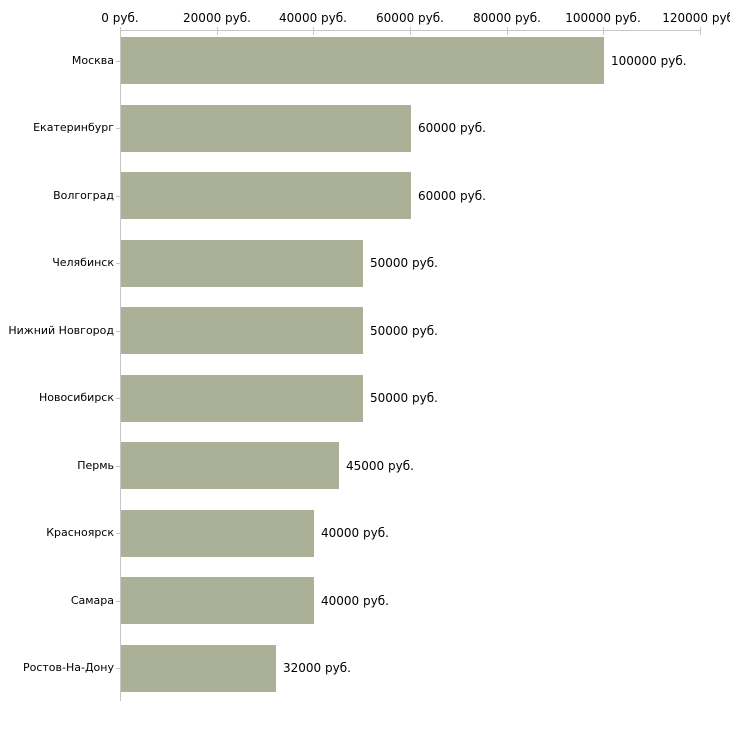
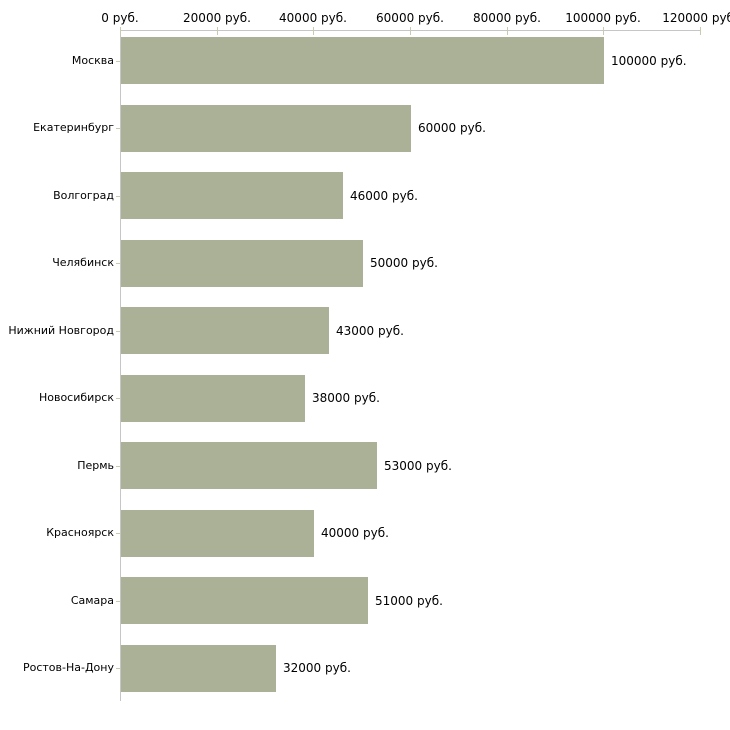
Волгоград: 60000 -> 46000
Нижний Новгород: 50000 -> 43000
Новосибирск: 50000 -> 38000
Пермь: 45000 -> 53000
Самара: 40000 -> 51000
